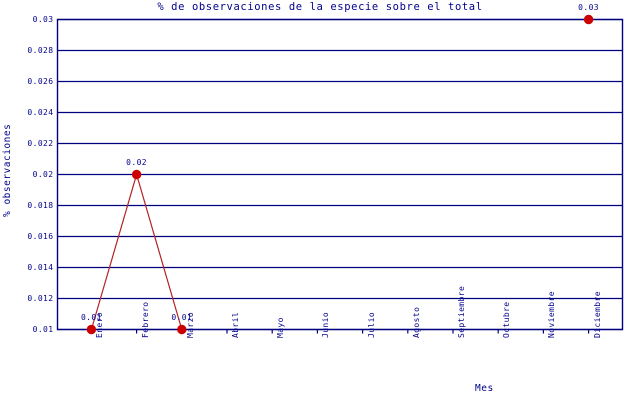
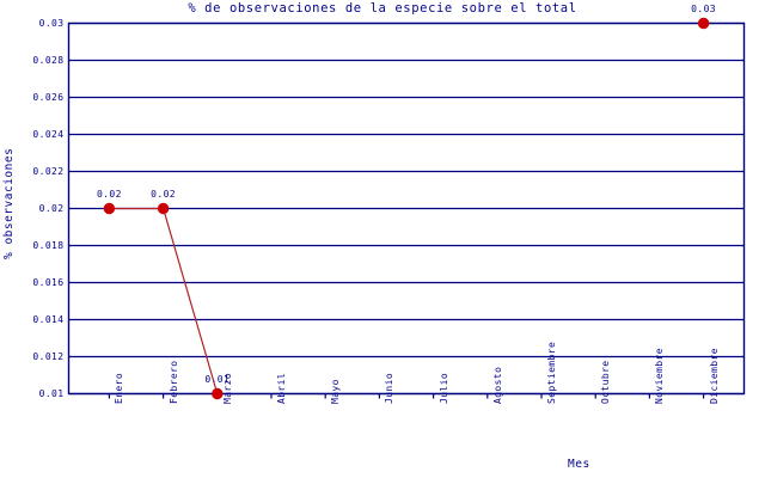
Enero: 0.01 -> 0.02
